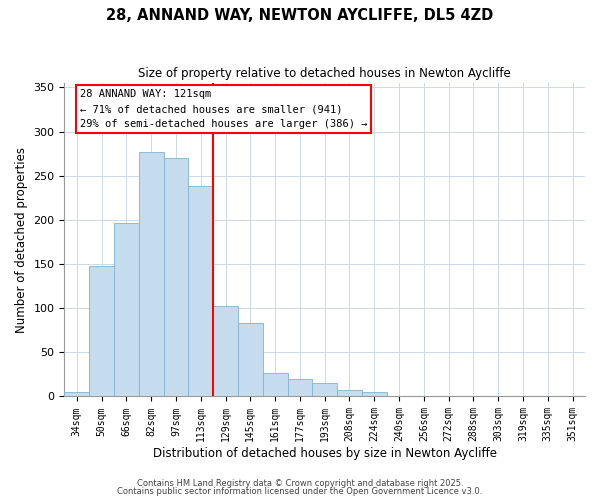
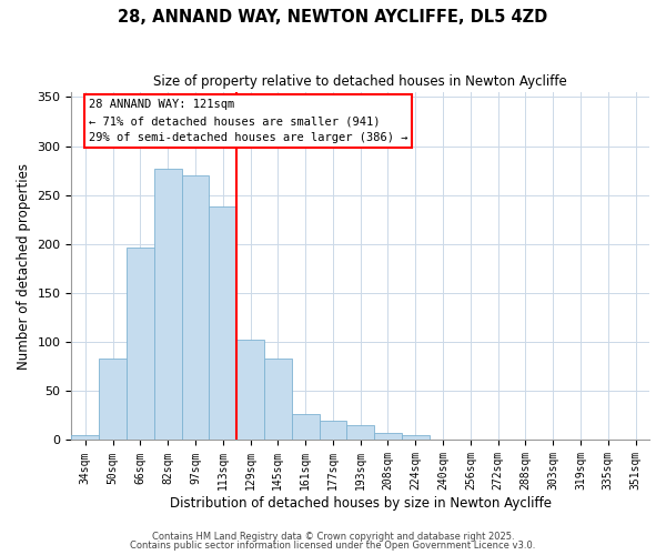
50sqm: 148 -> 83
